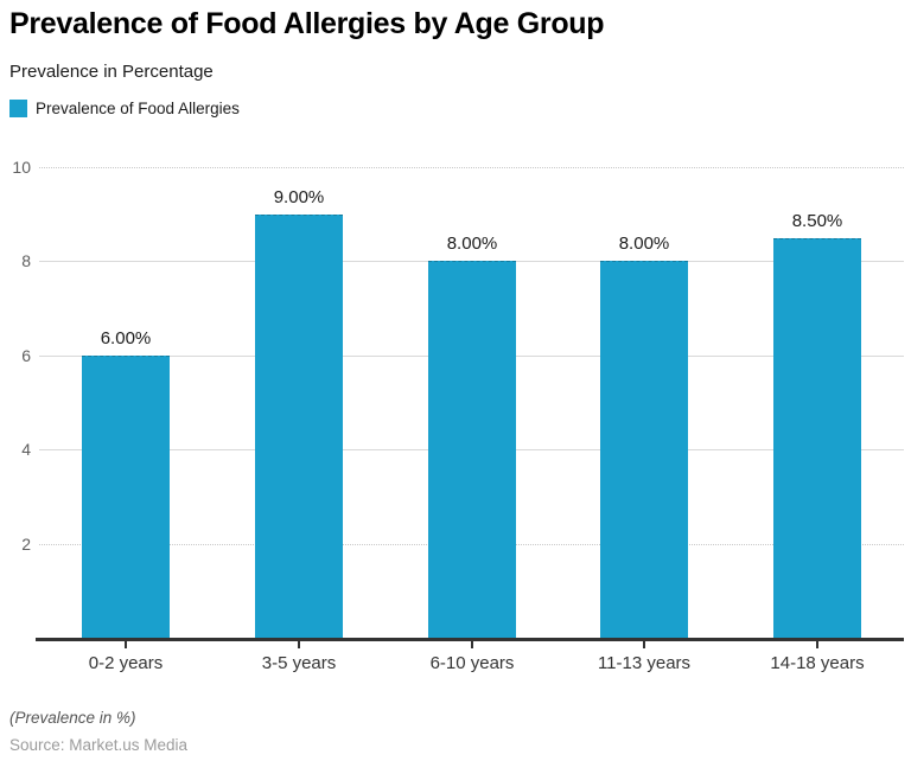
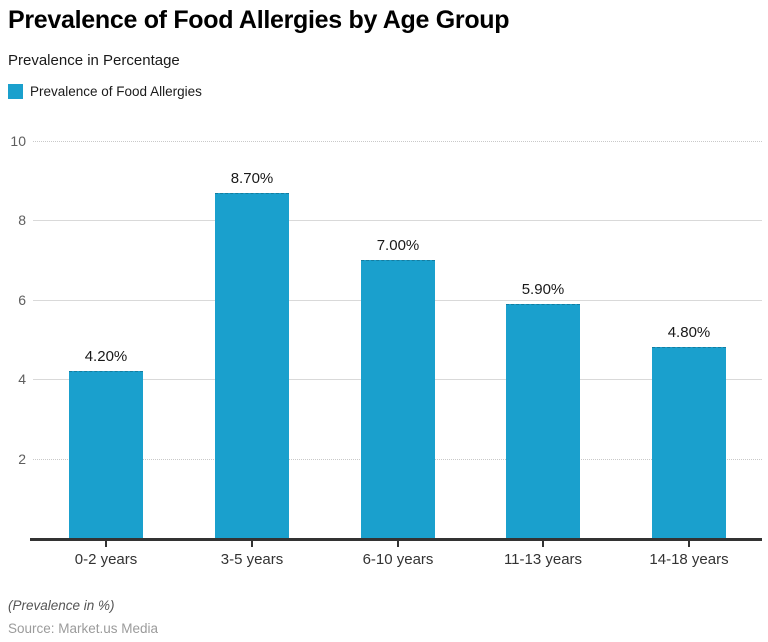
0-2 years: 6.00% -> 4.20%
3-5 years: 9.00% -> 8.70%
6-10 years: 8.00% -> 7.00%
11-13 years: 8.00% -> 5.90%
14-18 years: 8.50% -> 4.80%
